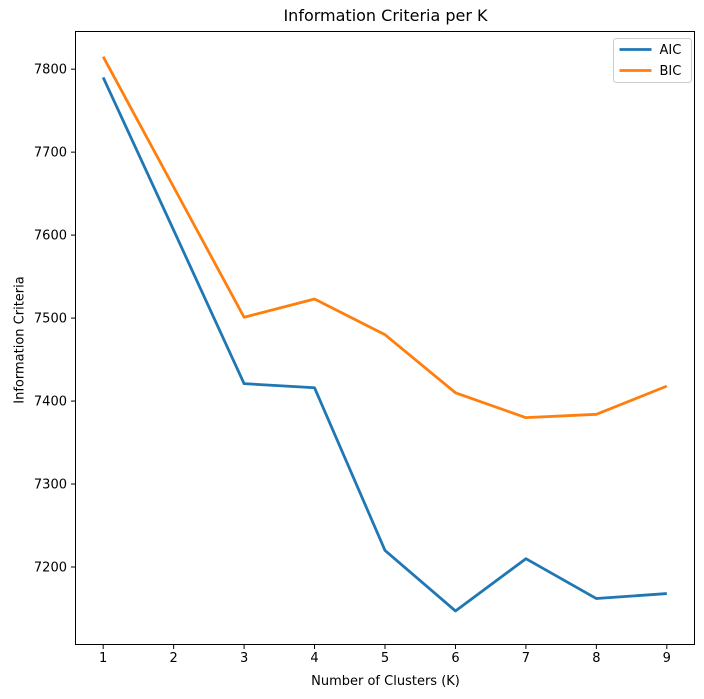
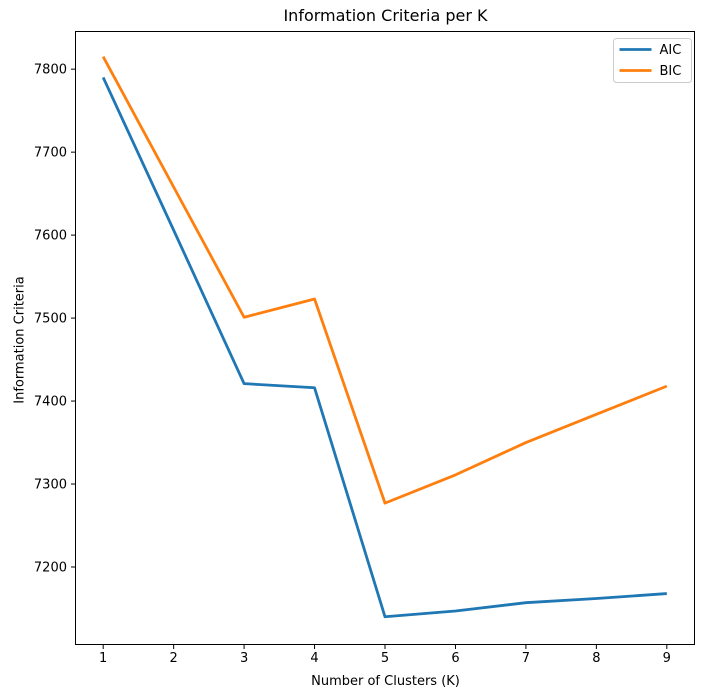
AIC/5: 7220 -> 7140
BIC/5: 7480 -> 7280
BIC/6: 7410 -> 7310
AIC/7: 7210 -> 7160
BIC/7: 7380 -> 7350
